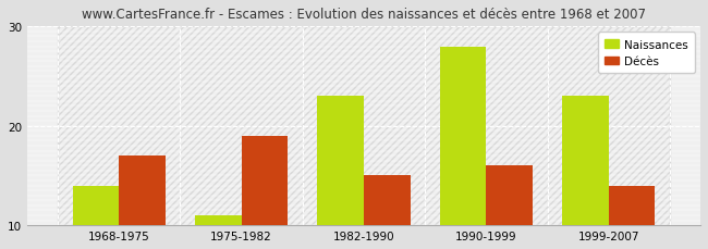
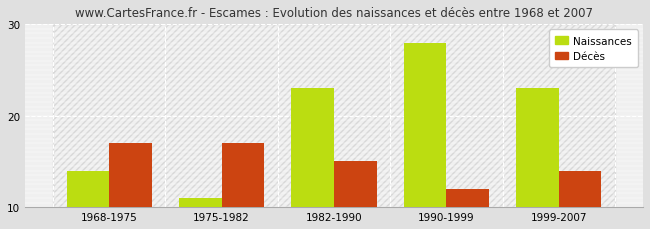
Décès/1975-1982: 19 -> 17
Décès/1990-1999: 16 -> 12
